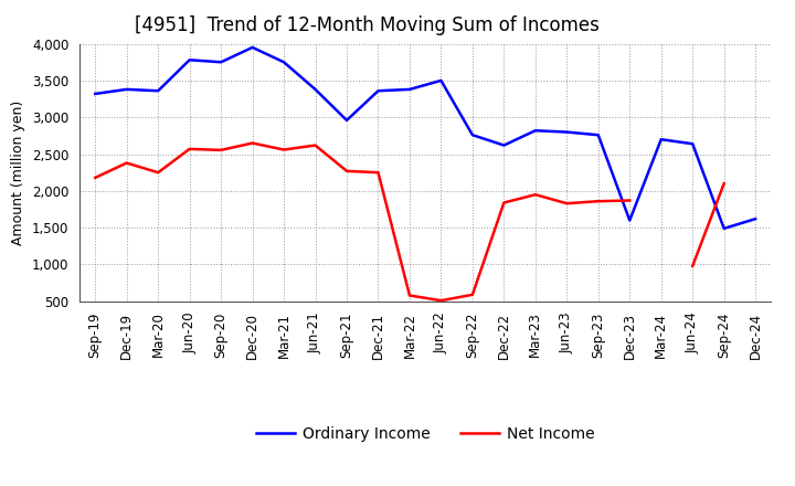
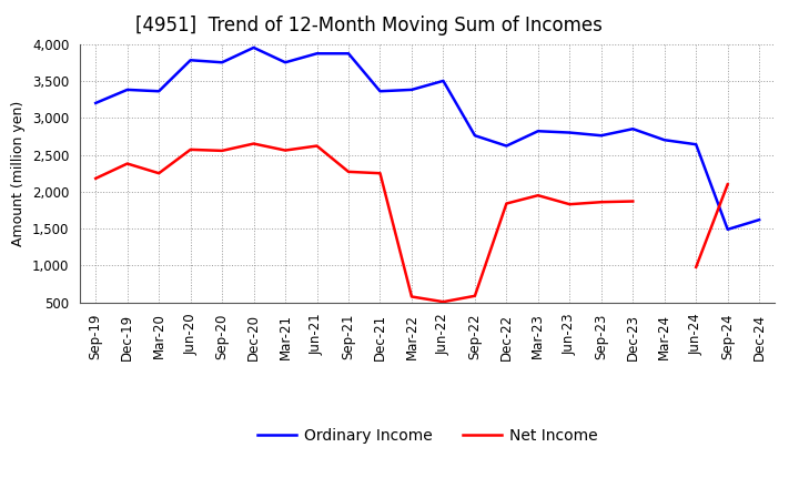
Ordinary Income/Sep-19: 3,320 -> 3,200
Ordinary Income/Jun-21: 3,380 -> 3,870
Ordinary Income/Sep-21: 2,960 -> 3,870
Ordinary Income/Dec-23: 1,600 -> 2,850
